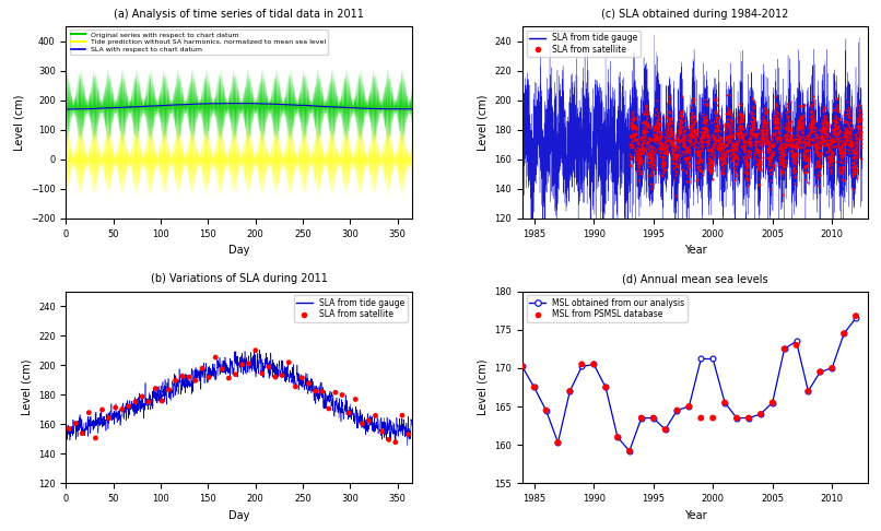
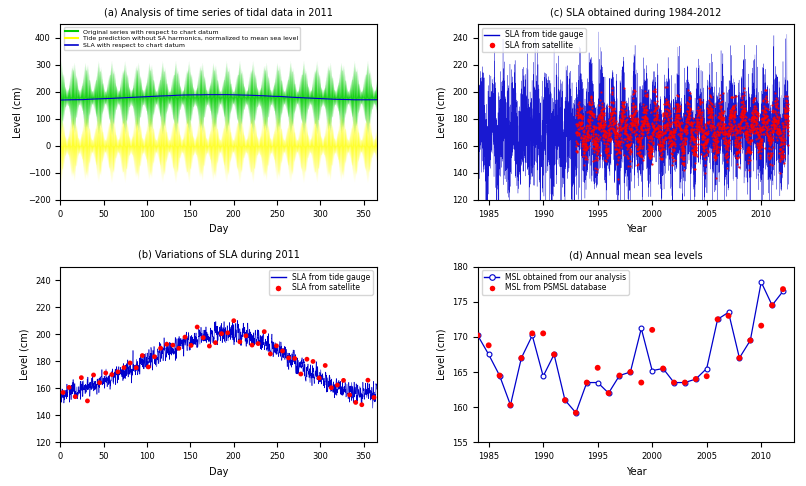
(d) Annual mean sea levels/MSL from PSMSL database/1985: 167.5 -> 168.8
(d) Annual mean sea levels/MSL obtained from our analysis/1990: 170.5 -> 164.4
(d) Annual mean sea levels/MSL from PSMSL database/1995: 163.5 -> 165.6
(d) Annual mean sea levels/MSL obtained from our analysis/2000: 171.2 -> 165.2
(d) Annual mean sea levels/MSL from PSMSL database/2000: 163.5 -> 171.0
(d) Annual mean sea levels/MSL from PSMSL database/2005: 165.5 -> 164.4
(d) Annual mean sea levels/MSL obtained from our analysis/2010: 170.0 -> 177.8
(d) Annual mean sea levels/MSL from PSMSL database/2010: 170.0 -> 171.6
